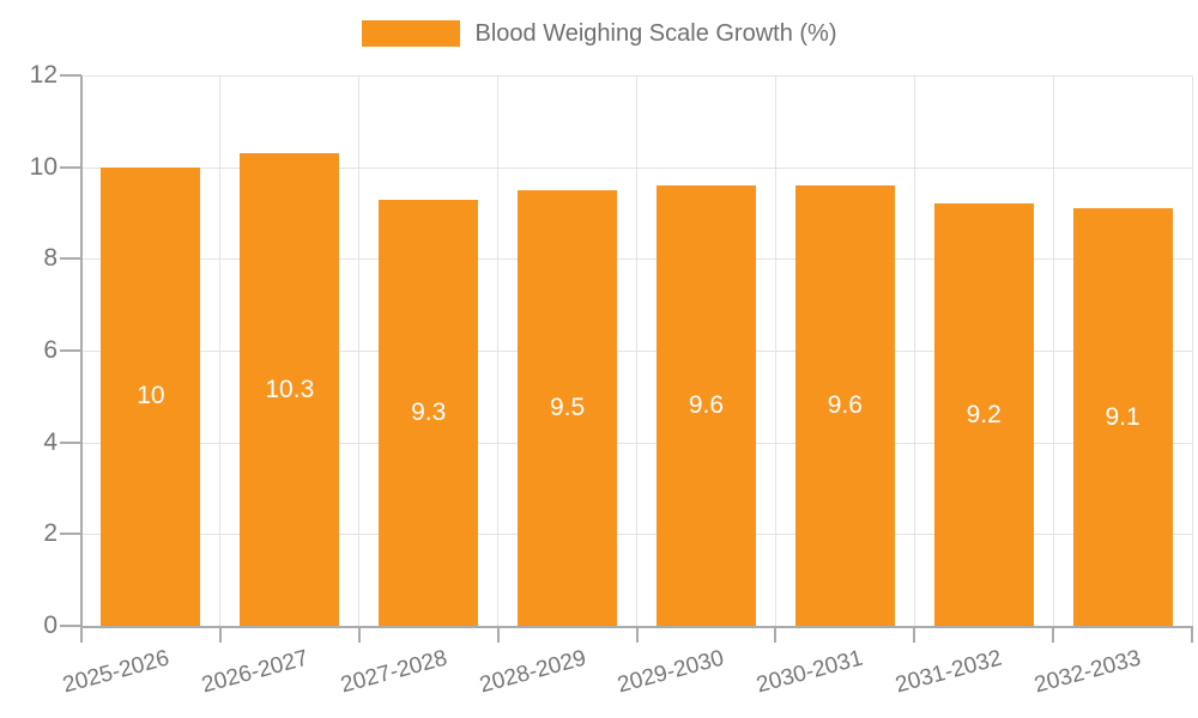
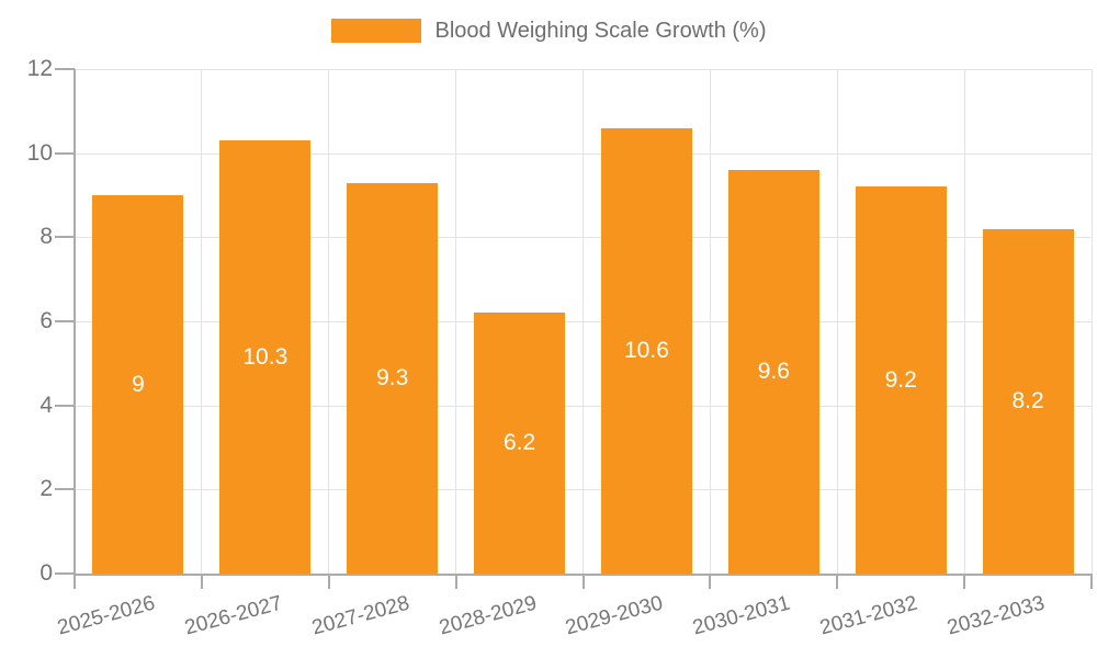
2025-2026: 10 -> 9
2028-2029: 9.5 -> 6.2
2029-2030: 9.6 -> 10.6
2032-2033: 9.1 -> 8.2
